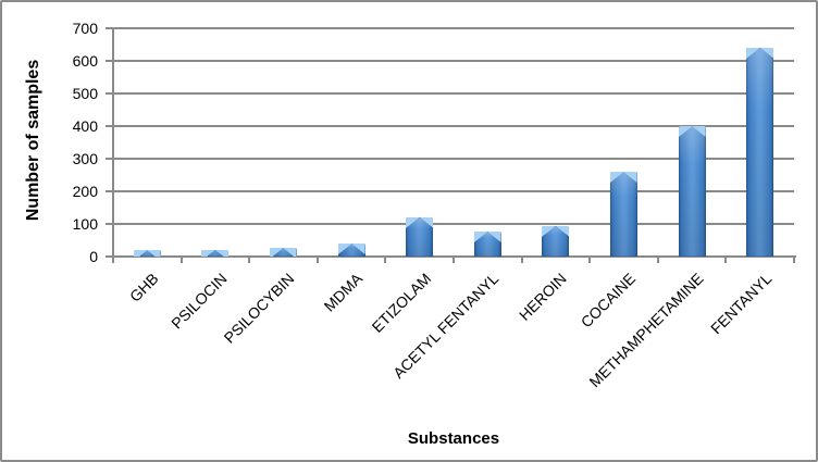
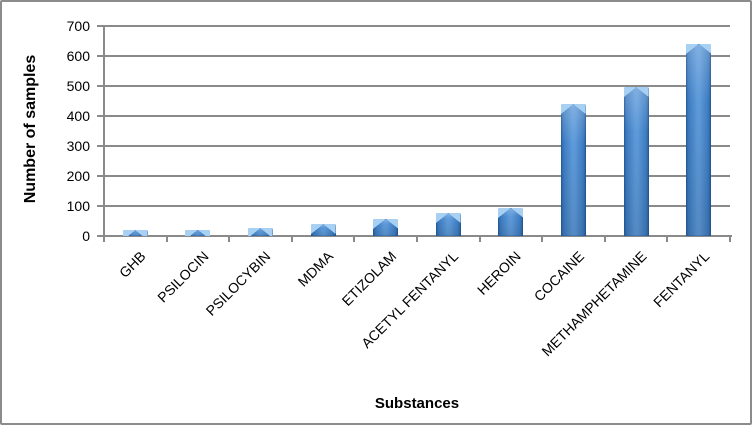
ETIZOLAM: 120 -> 60
COCAINE: 260 -> 440
METHAMPHETAMINE: 400 -> 500
